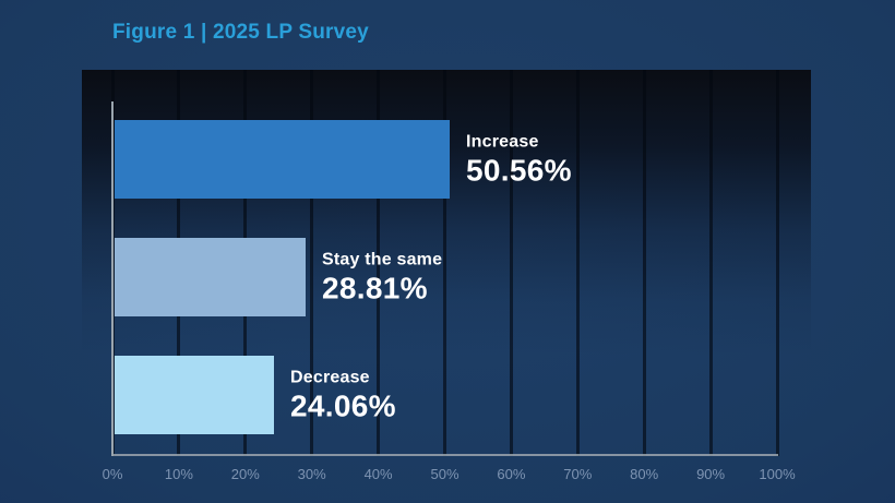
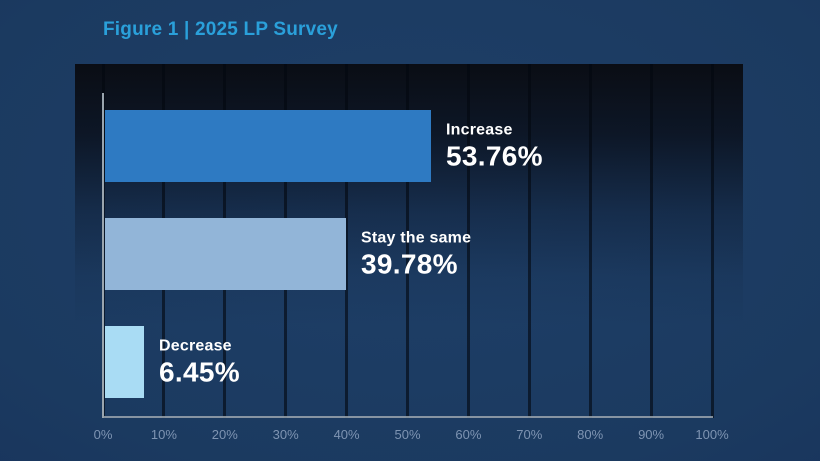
Increase: 50.56% -> 53.76%
Stay the same: 28.81% -> 39.78%
Decrease: 24.06% -> 6.45%
